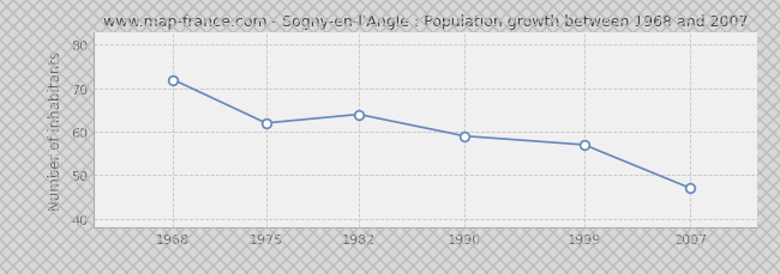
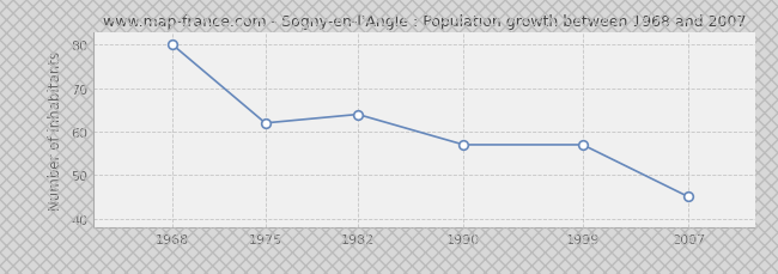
1968: 72 -> 80
1990: 59 -> 57
2007: 47 -> 45
